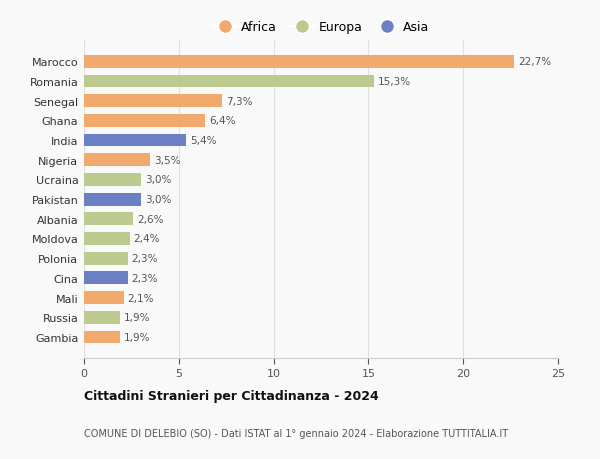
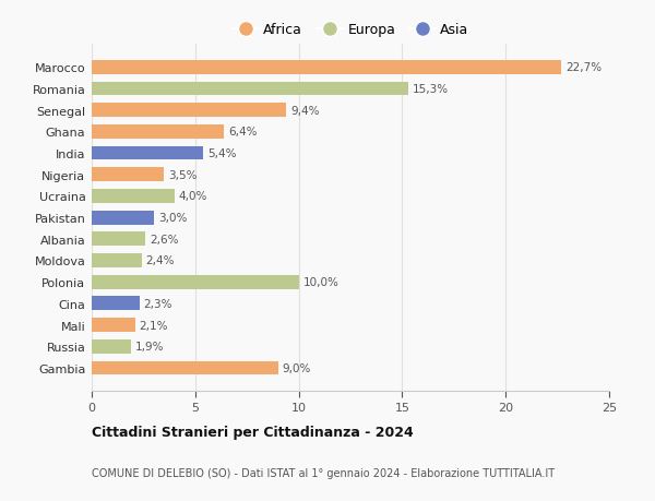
Senegal: 7,3% -> 9,4%
Ucraina: 3,0% -> 4,0%
Polonia: 2,3% -> 10,0%
Gambia: 1,9% -> 9,0%
